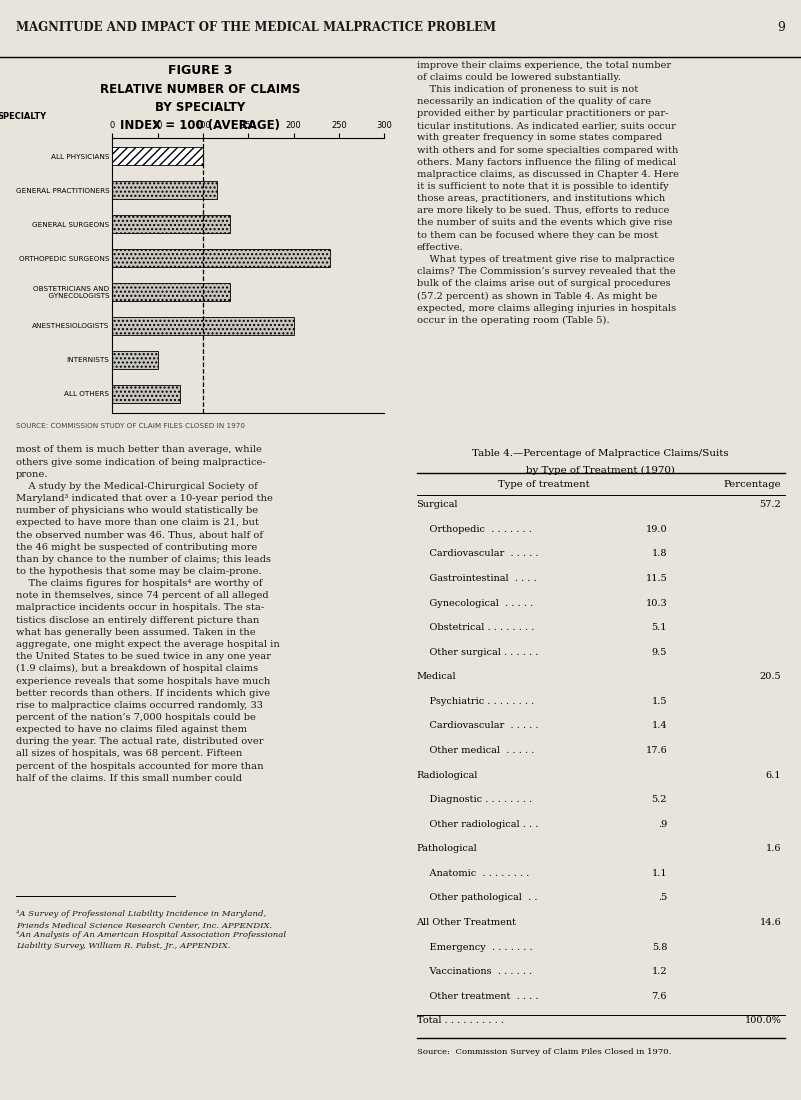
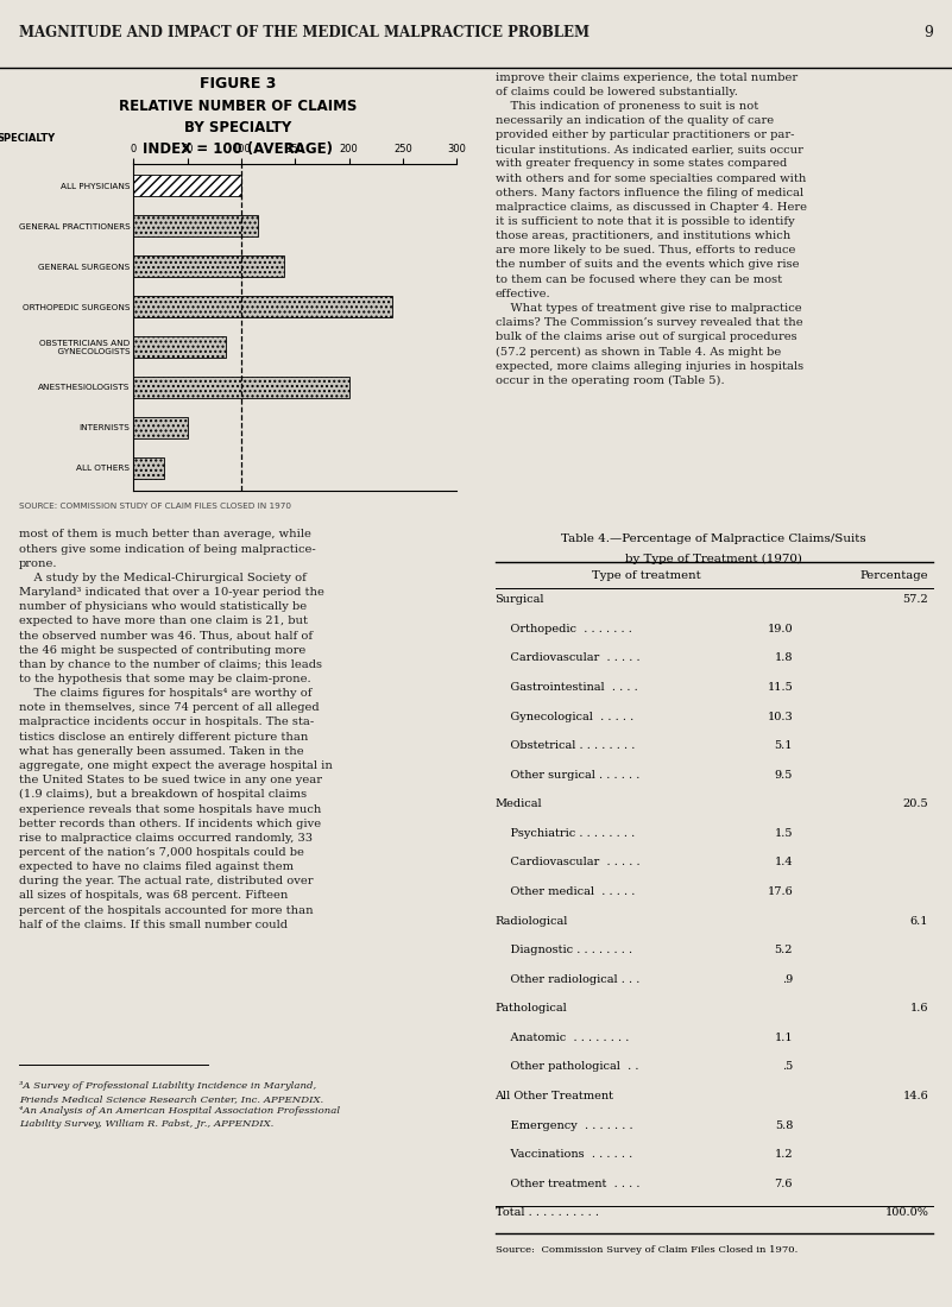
GENERAL SURGEONS: 130 -> 140
OBSTETRICIANS AND GYNECOLOGISTS: 130 -> 86
ALL OTHERS: 75 -> 28
